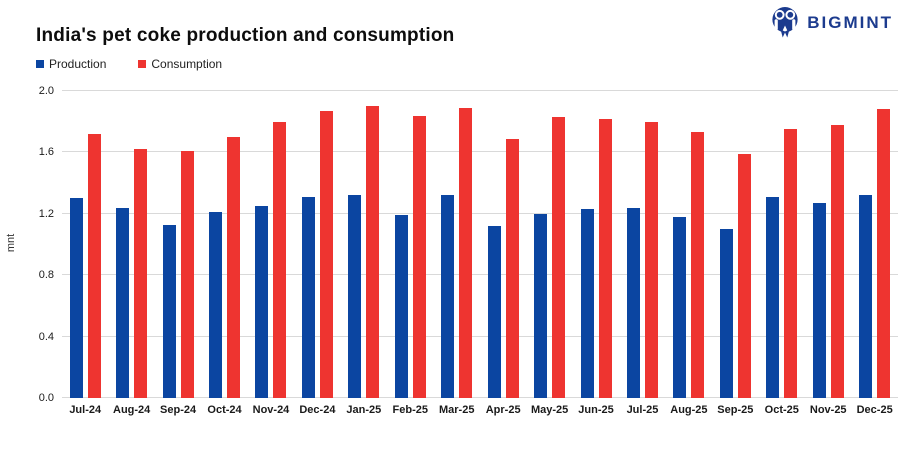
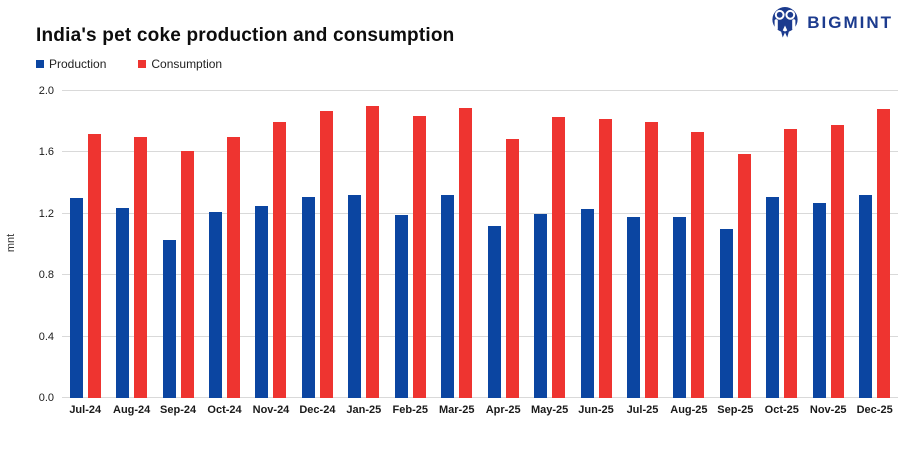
Consumption/Aug-24: 1.62 -> 1.70
Production/Sep-24: 1.13 -> 1.03
Production/Jul-25: 1.24 -> 1.18
